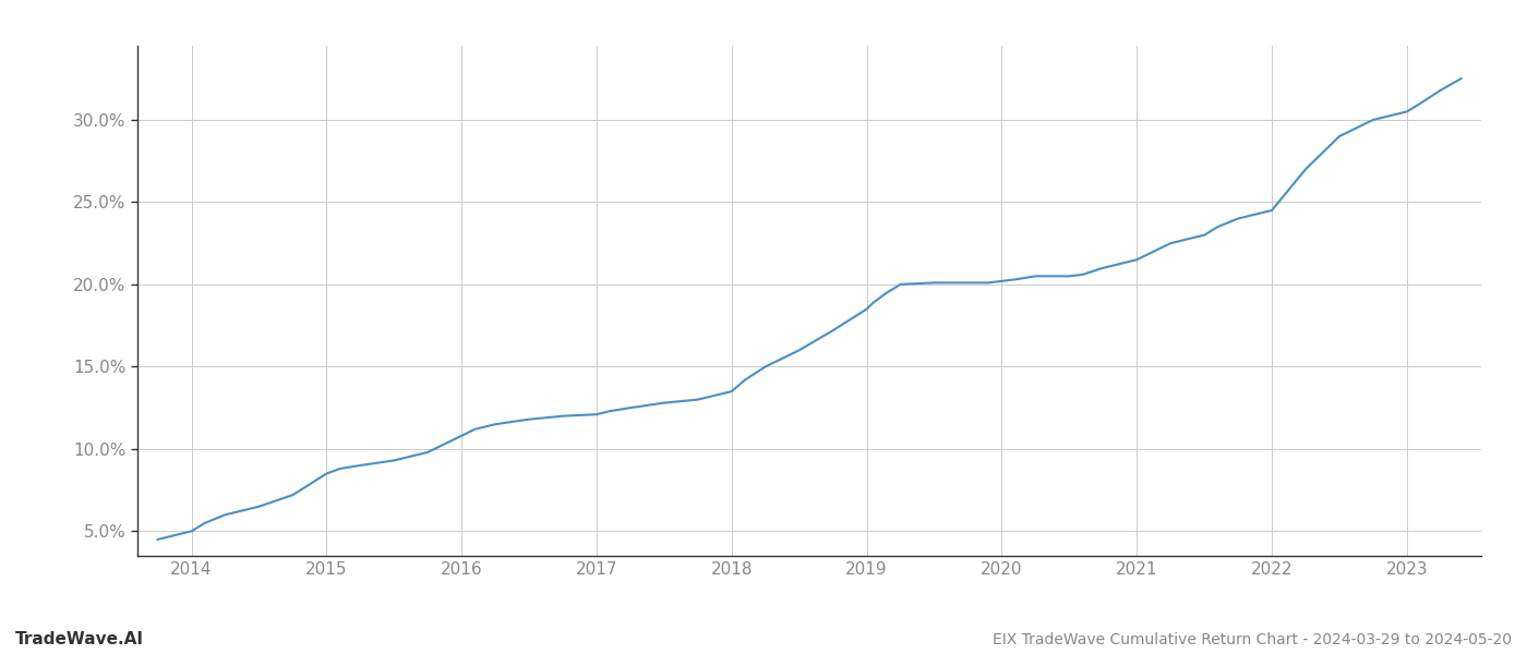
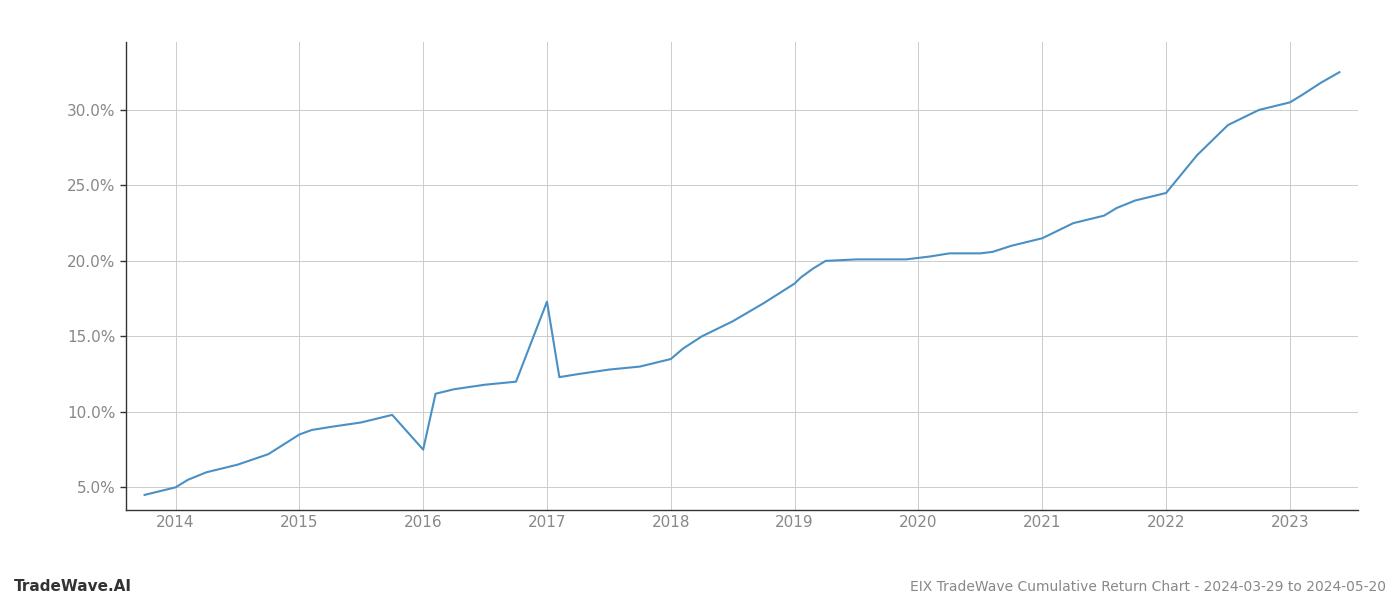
2016: 10.8% -> 7.5%
2017: 12.1% -> 17.3%
